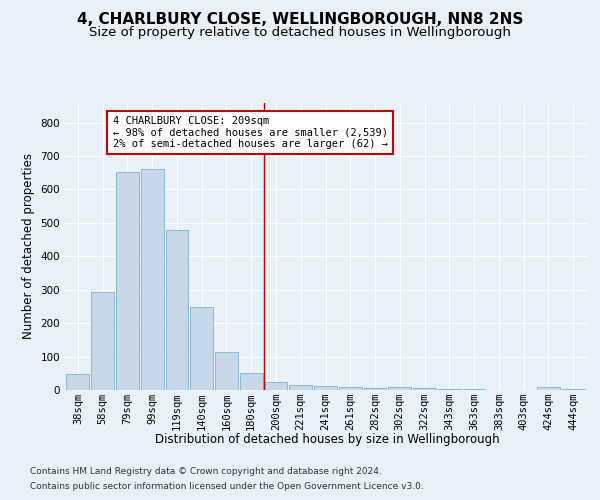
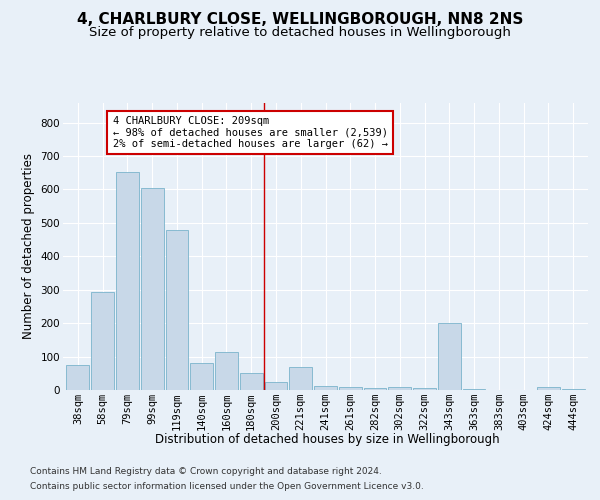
38sqm: 47 -> 75
99sqm: 660 -> 605
140sqm: 248 -> 80
221sqm: 15 -> 70
343sqm: 3 -> 200
